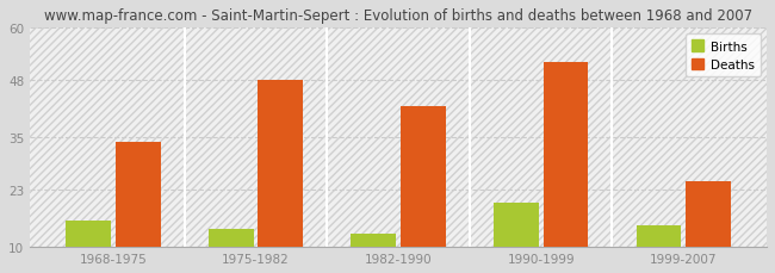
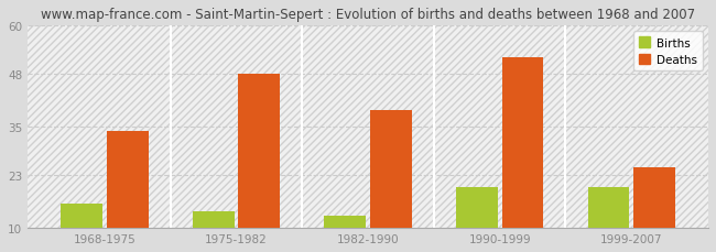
Deaths/1982-1990: 42 -> 39
Births/1999-2007: 15 -> 20
